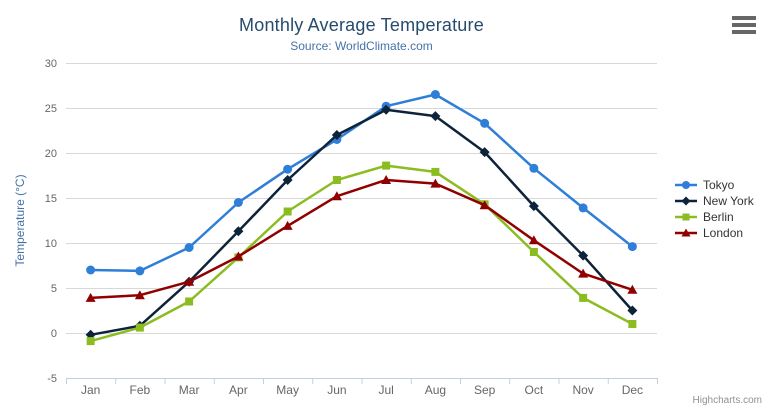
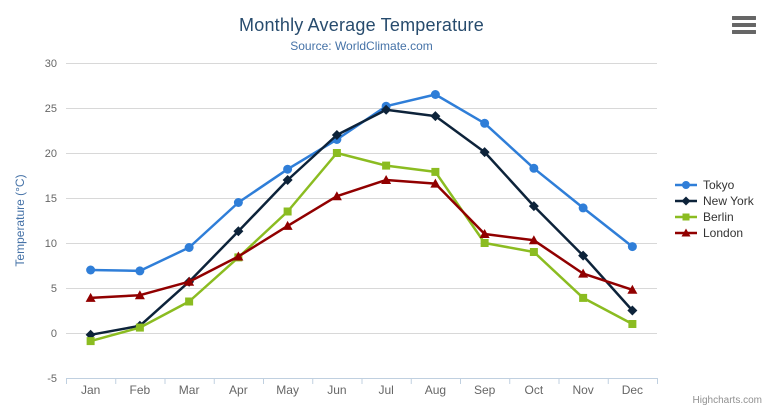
Berlin/Jun: 17 -> 20
Berlin/Sep: 14 -> 10
London/Sep: 14 -> 11
